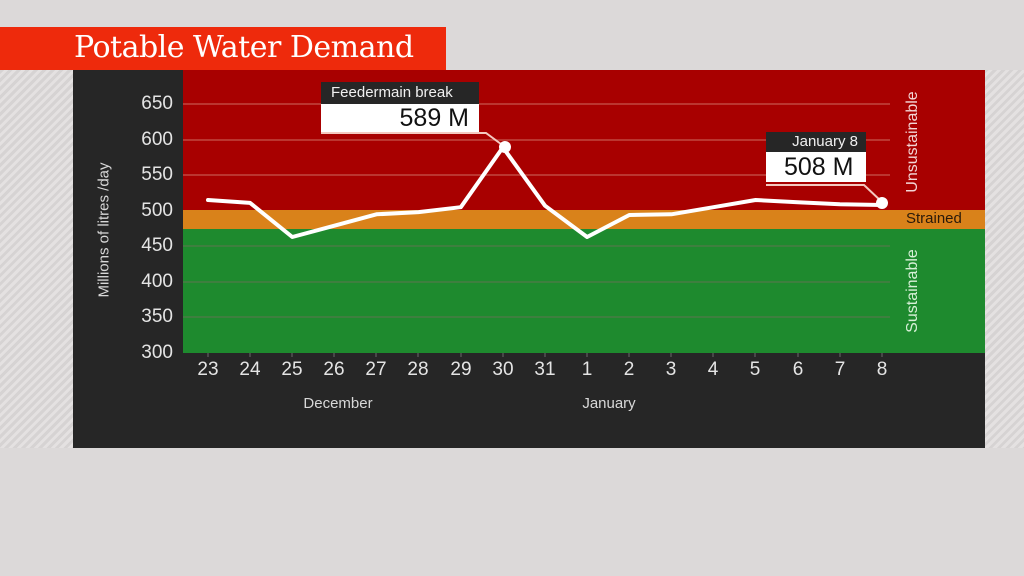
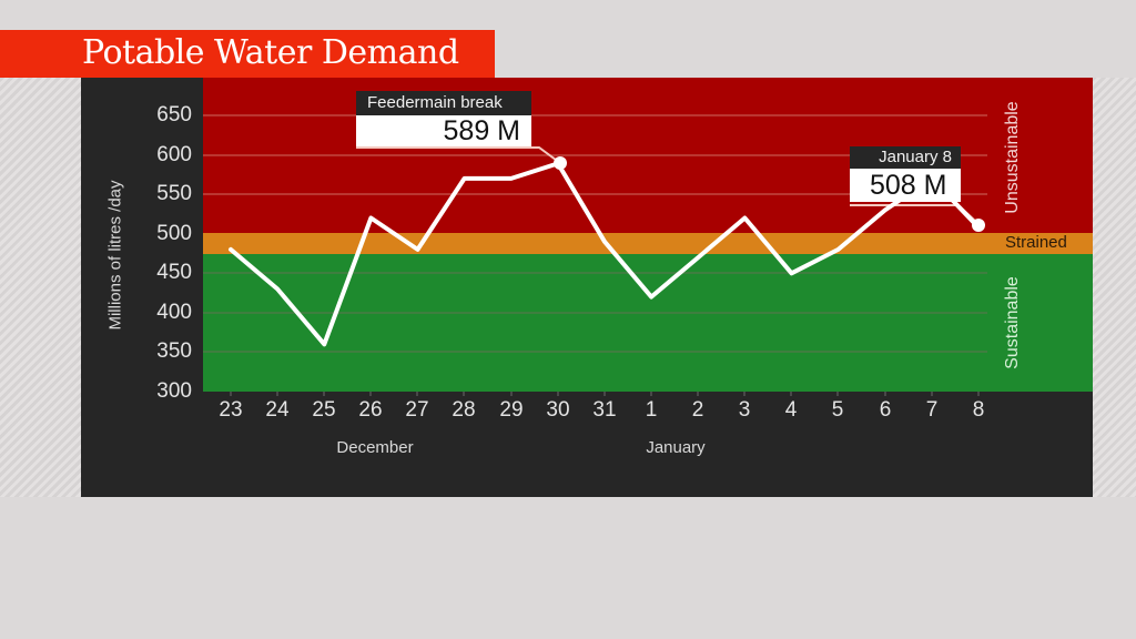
23: 520 -> 480
24: 510 -> 430
25: 460 -> 360
26: 480 -> 520
27: 500 -> 480
28: 500 -> 570
29: 500 -> 570
31: 510 -> 490
1: 460 -> 420
2: 490 -> 470
3: 500 -> 520
4: 500 -> 450
5: 520 -> 480
6: 510 -> 530
7: 510 -> 570
